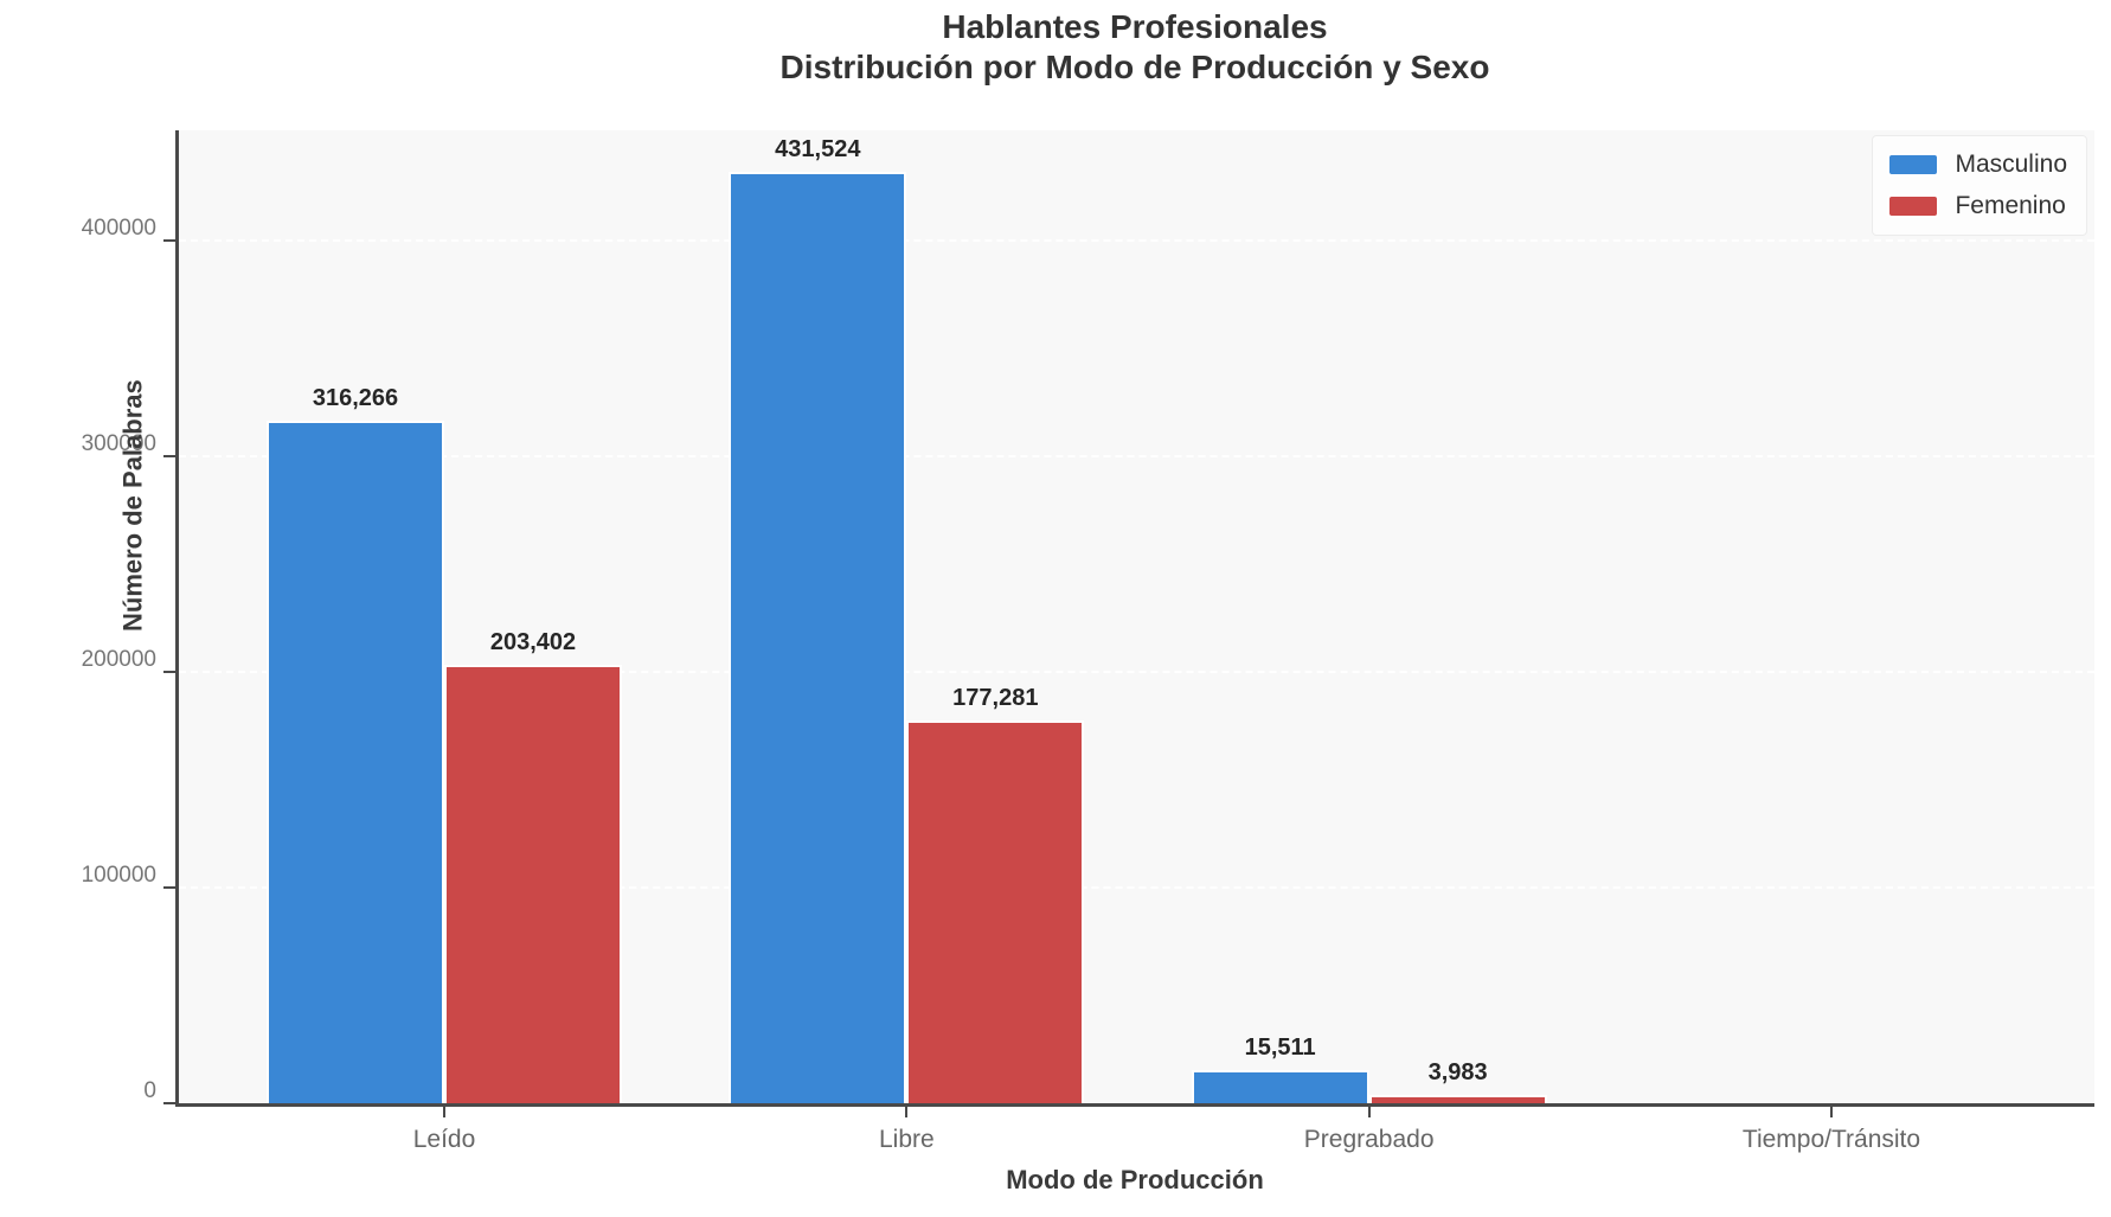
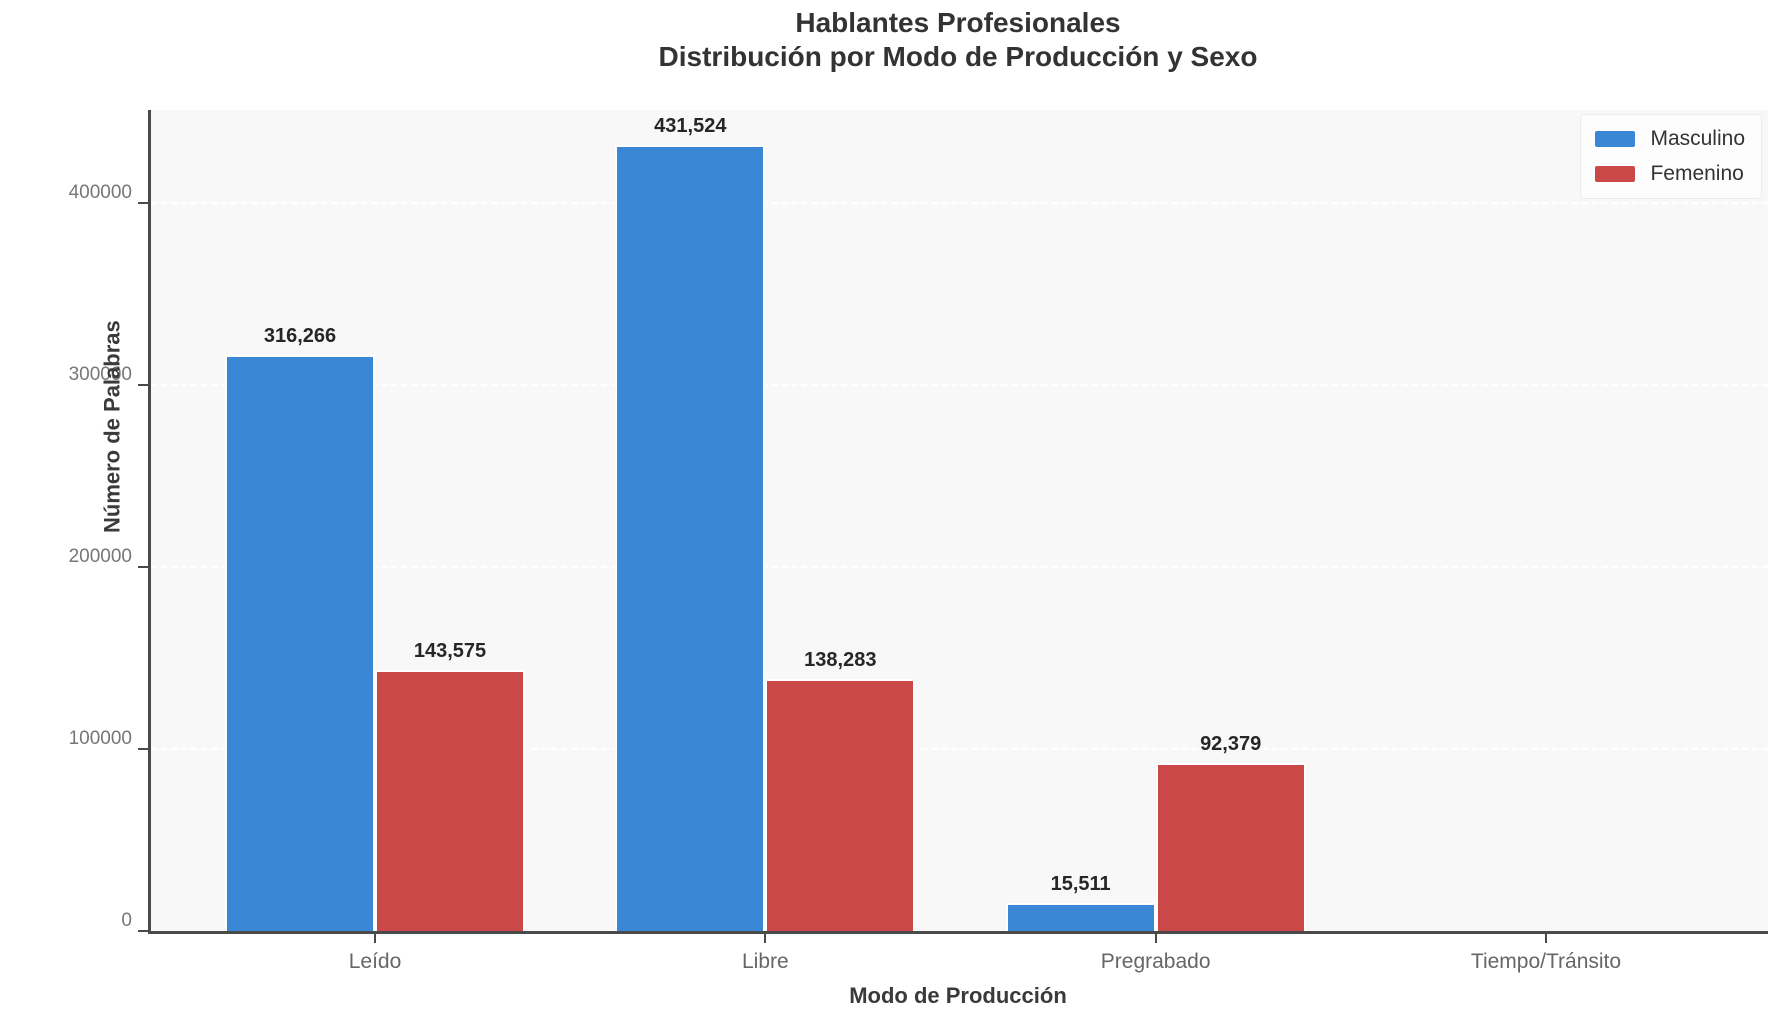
Femenino/Leído: 203,402 -> 143,575
Femenino/Libre: 177,281 -> 138,283
Femenino/Pregrabado: 3,983 -> 92,379
